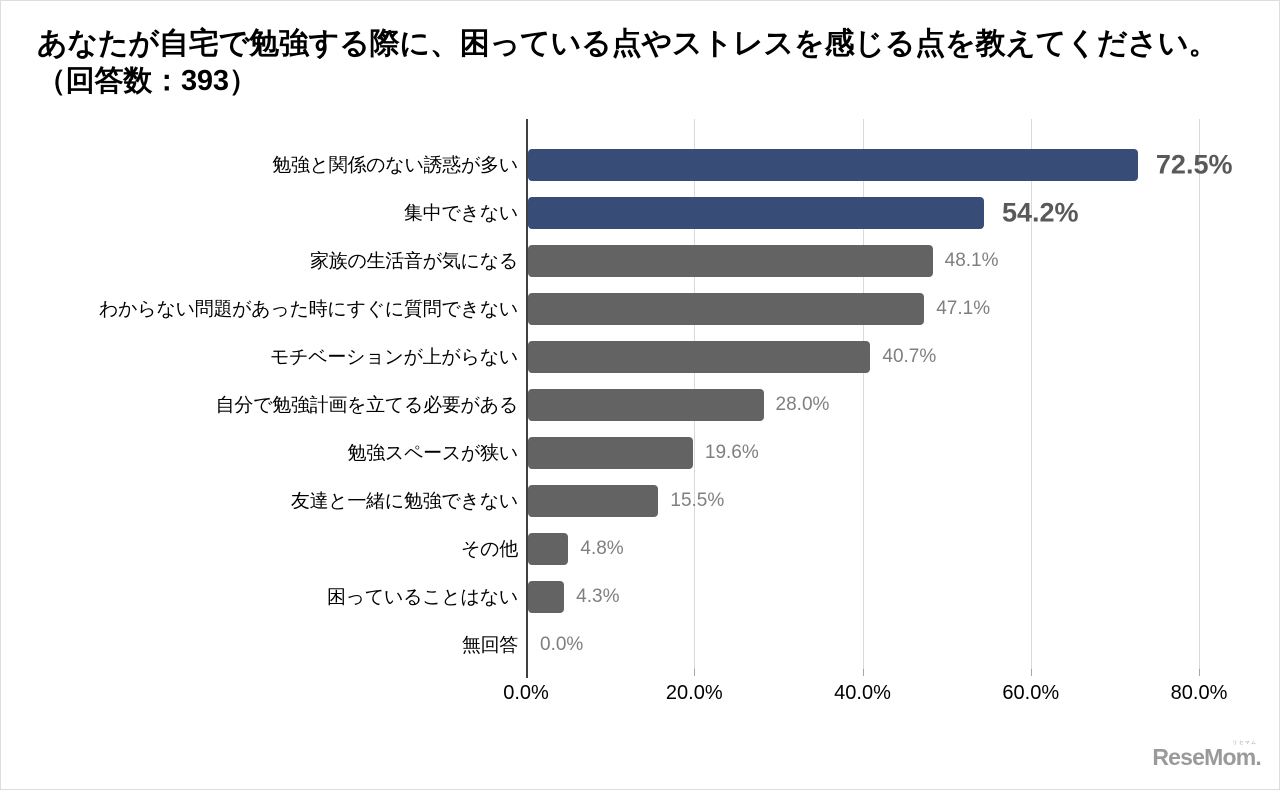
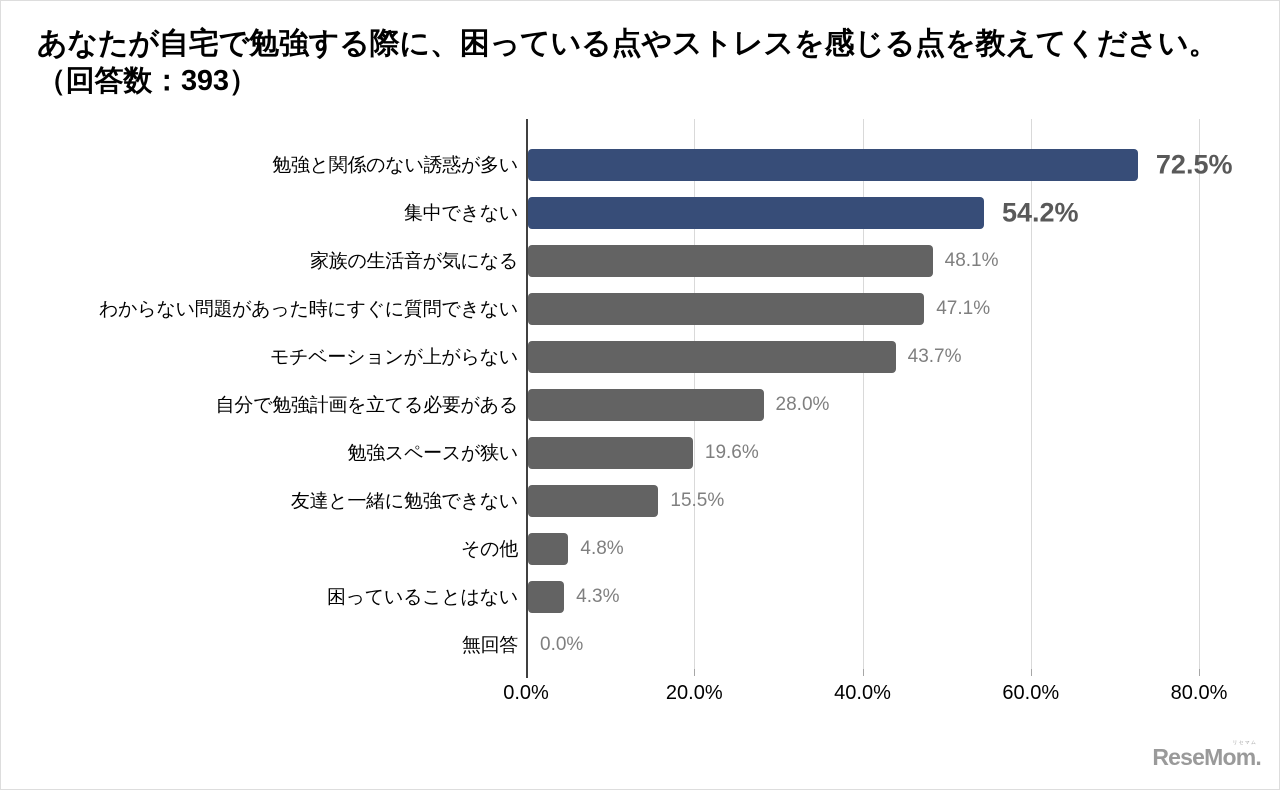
モチベーションが上がらない: 40.7% -> 43.7%
